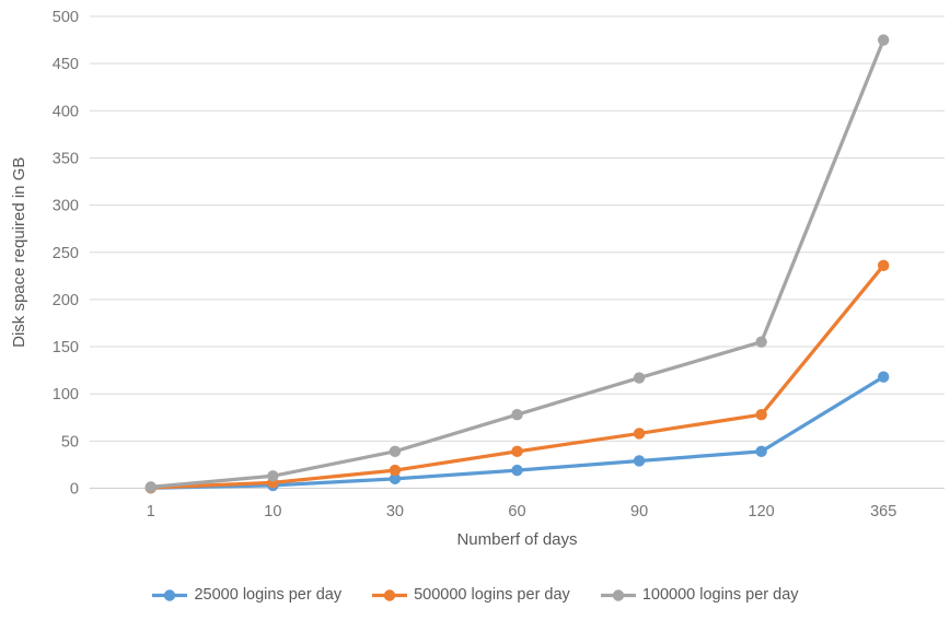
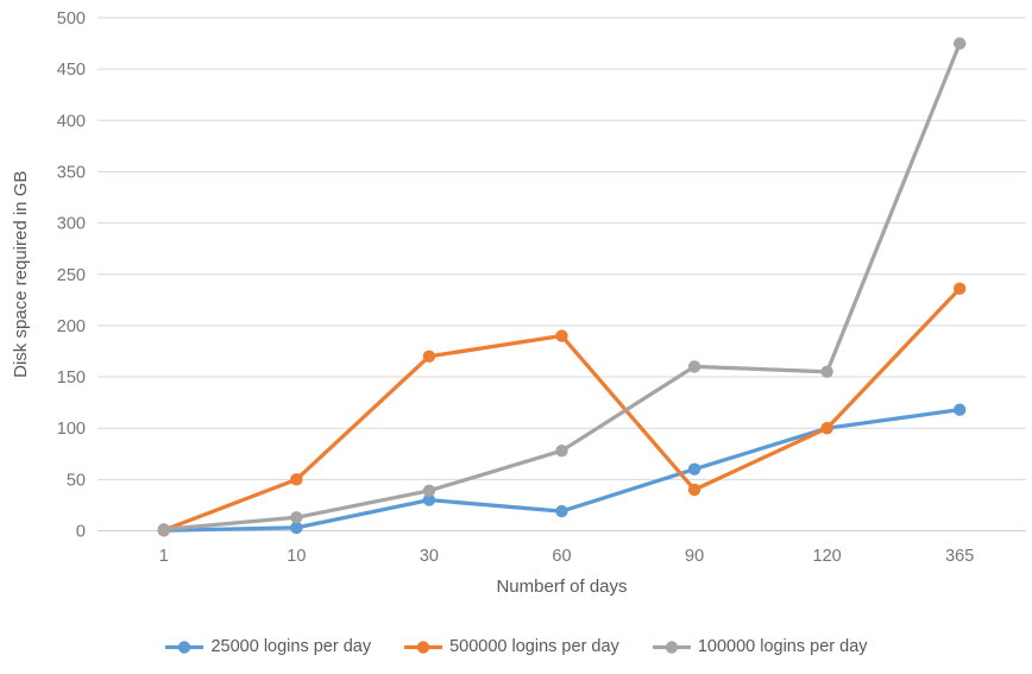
500000 logins per day/10: 10 -> 50
25000 logins per day/30: 10 -> 30
500000 logins per day/30: 20 -> 170
500000 logins per day/60: 40 -> 190
25000 logins per day/90: 30 -> 60
500000 logins per day/90: 60 -> 40
100000 logins per day/90: 120 -> 160
25000 logins per day/120: 40 -> 100
500000 logins per day/120: 80 -> 100
